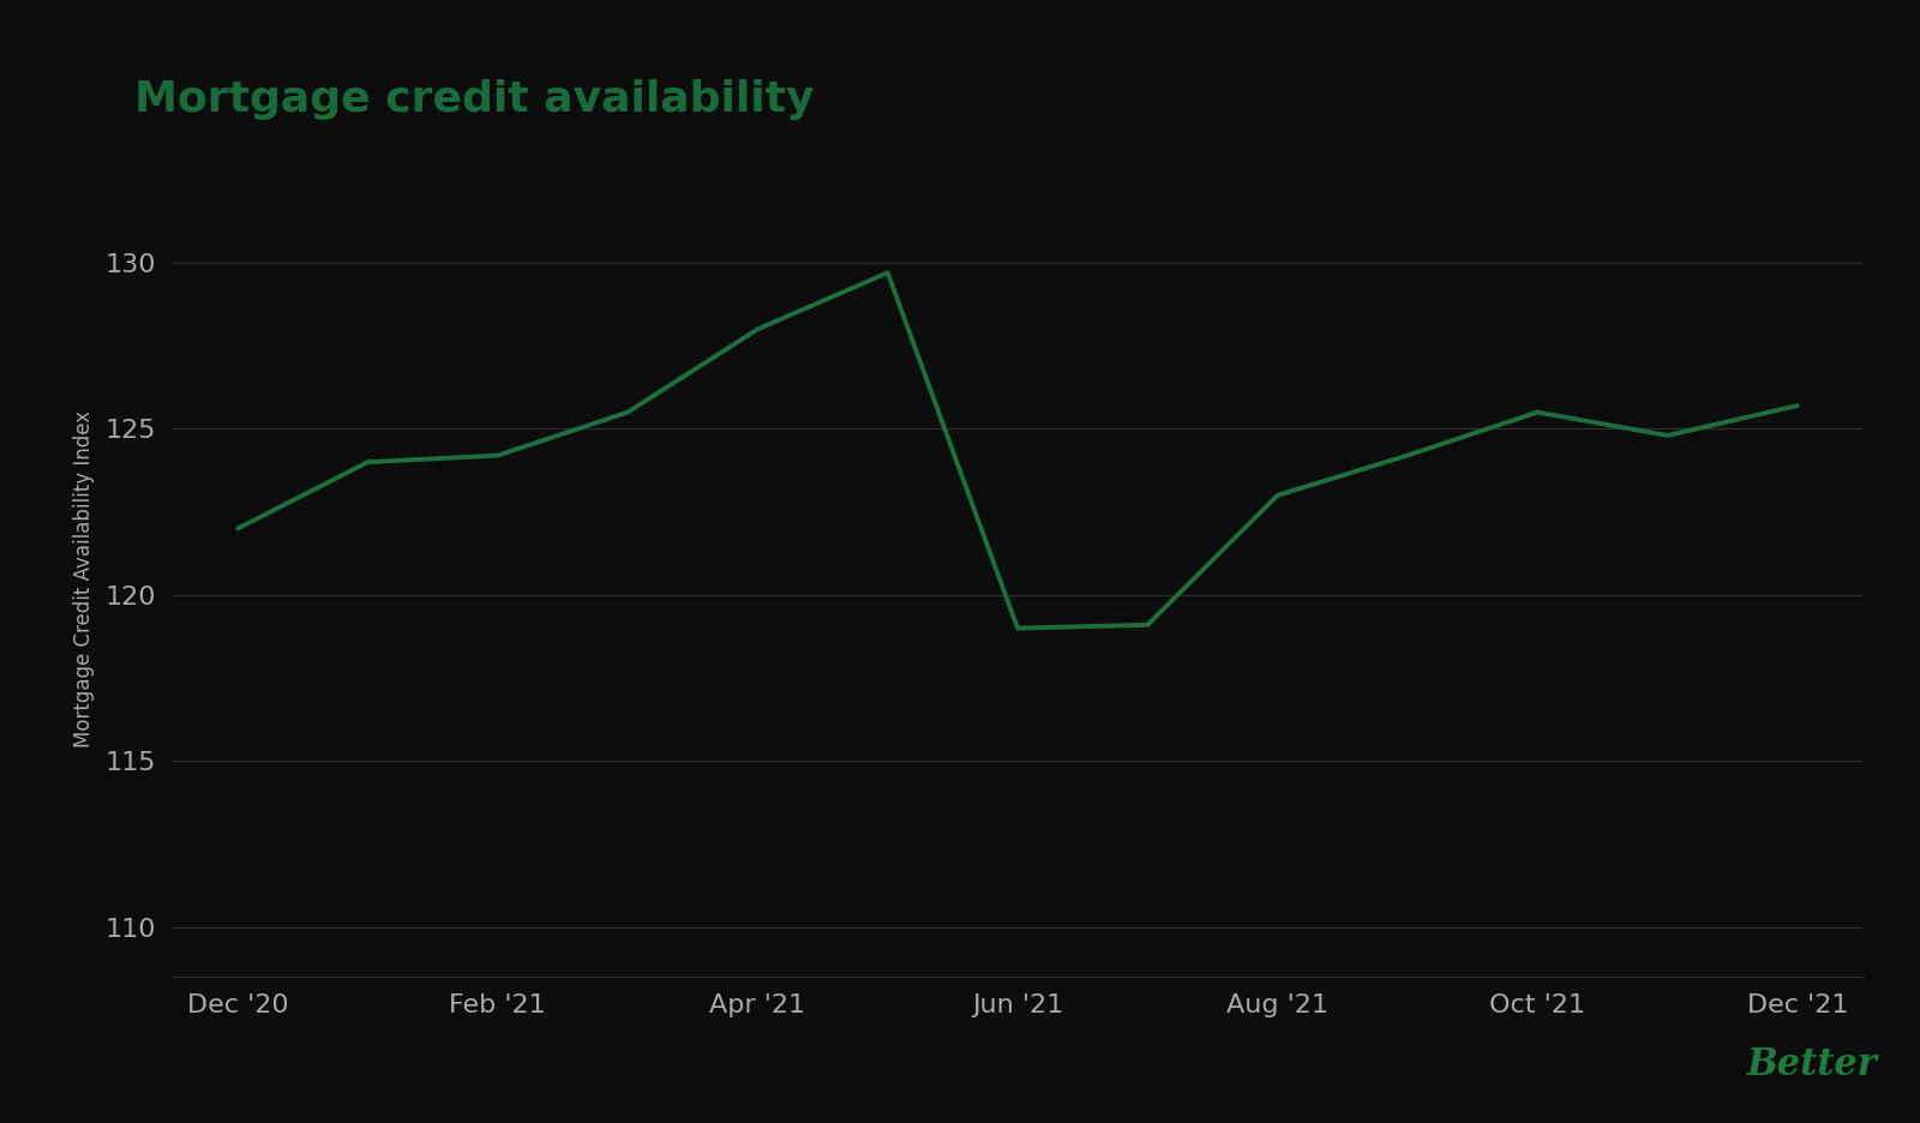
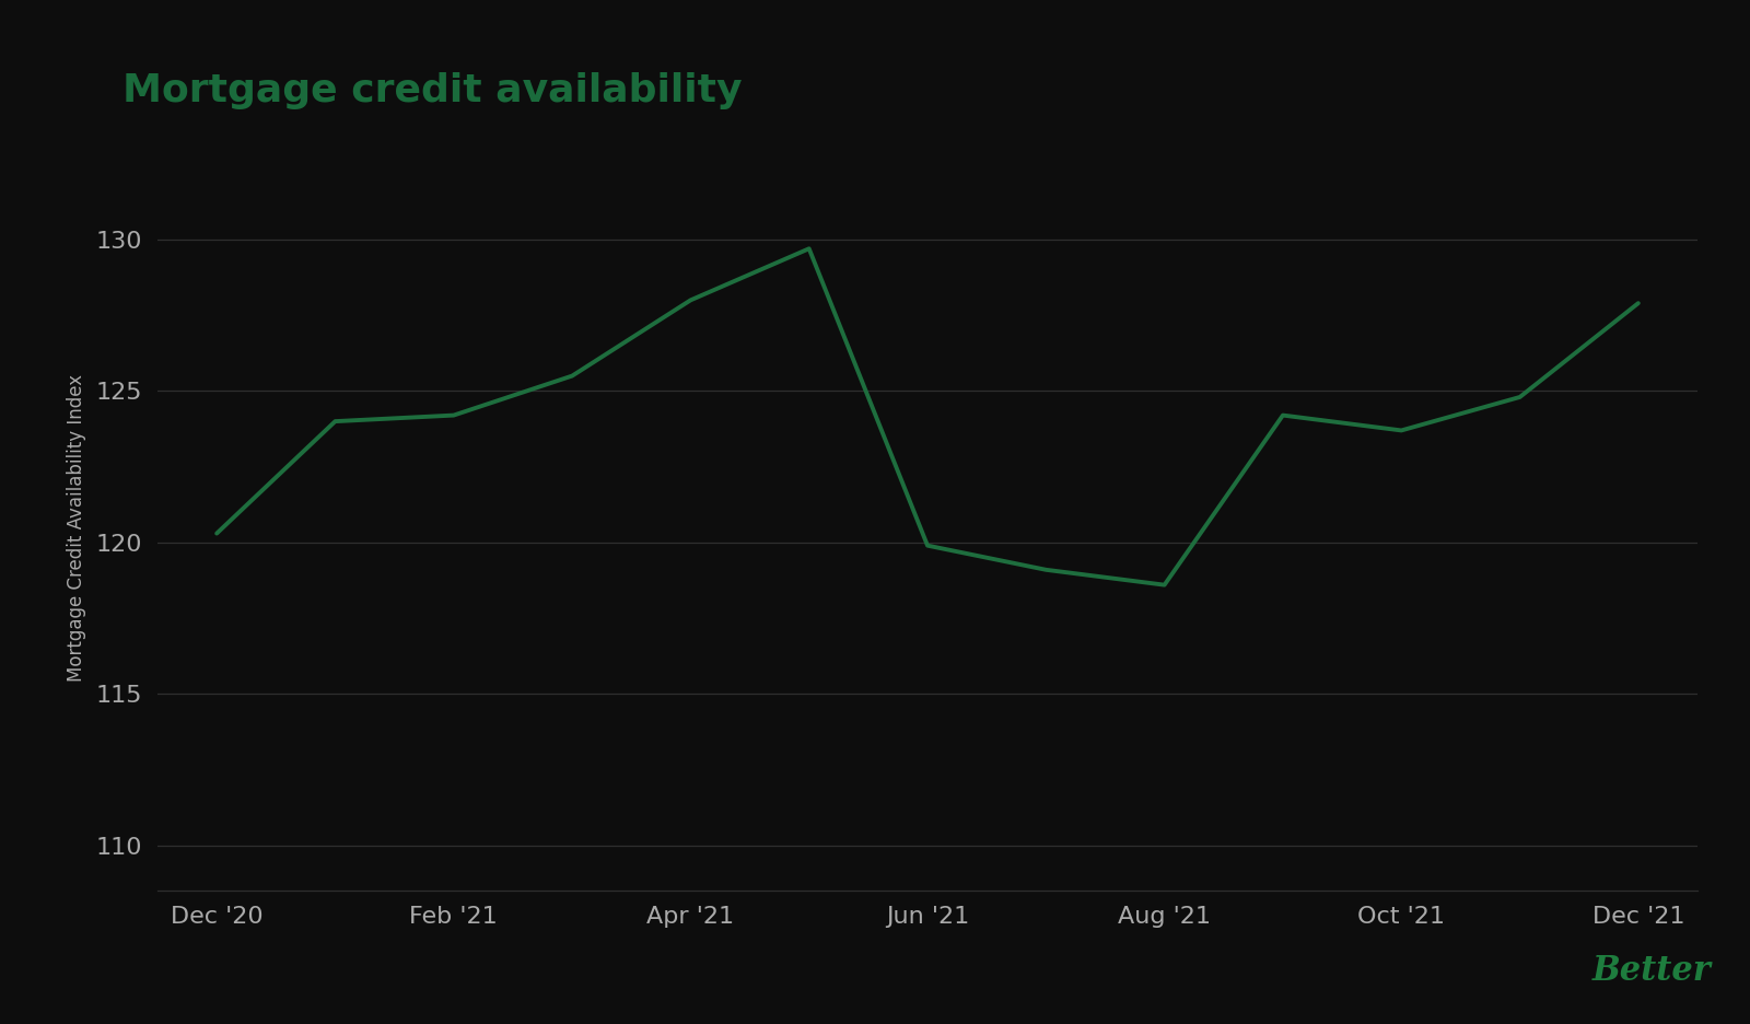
Dec '20: 122.0 -> 120.3
Jun '21: 119.0 -> 119.9
Aug '21: 123.0 -> 118.6
Oct '21: 125.5 -> 123.7
Dec '21: 125.7 -> 127.9
